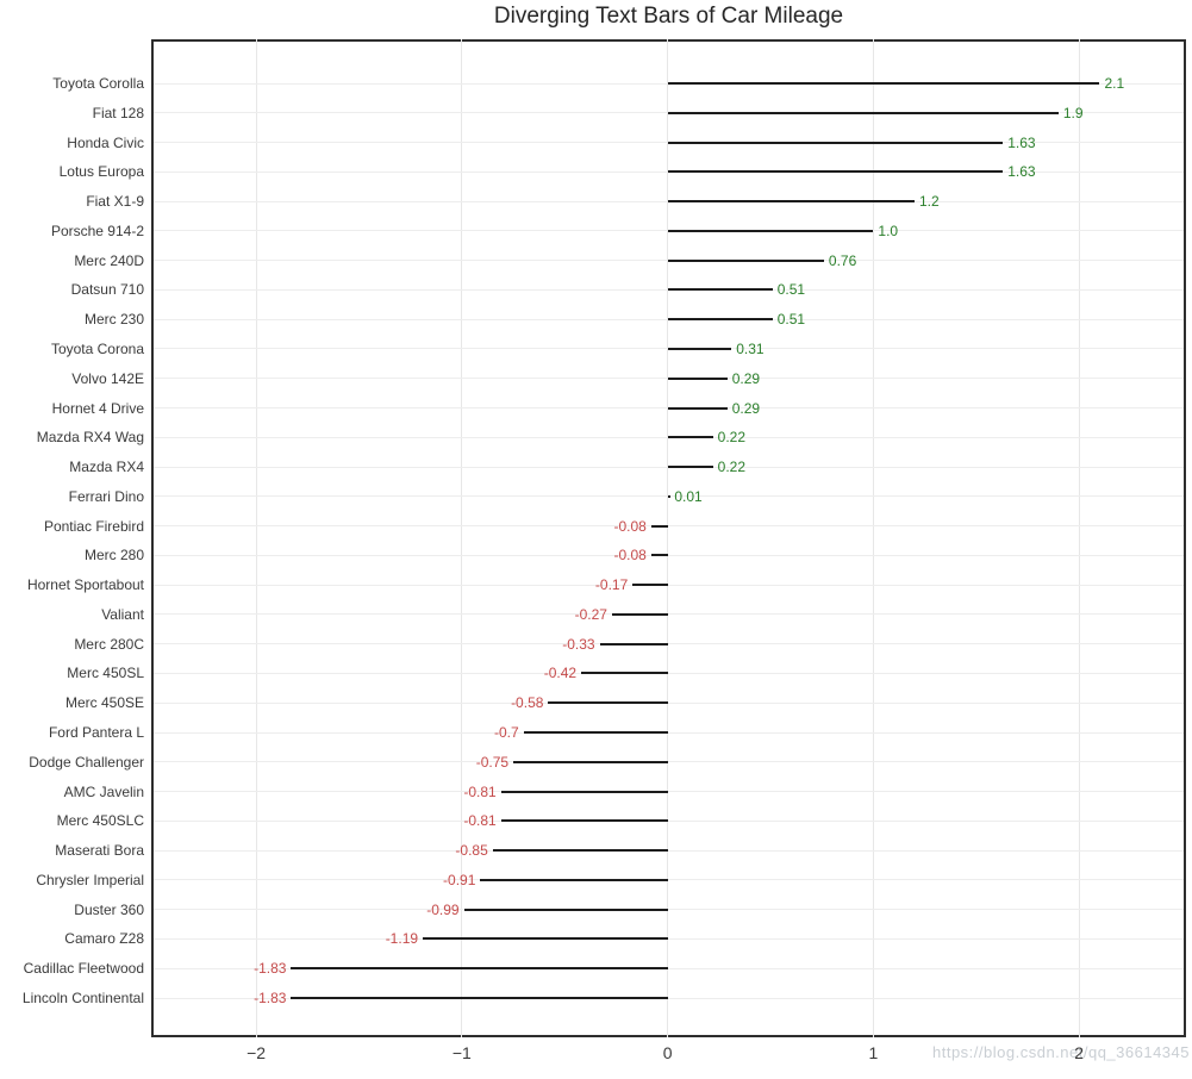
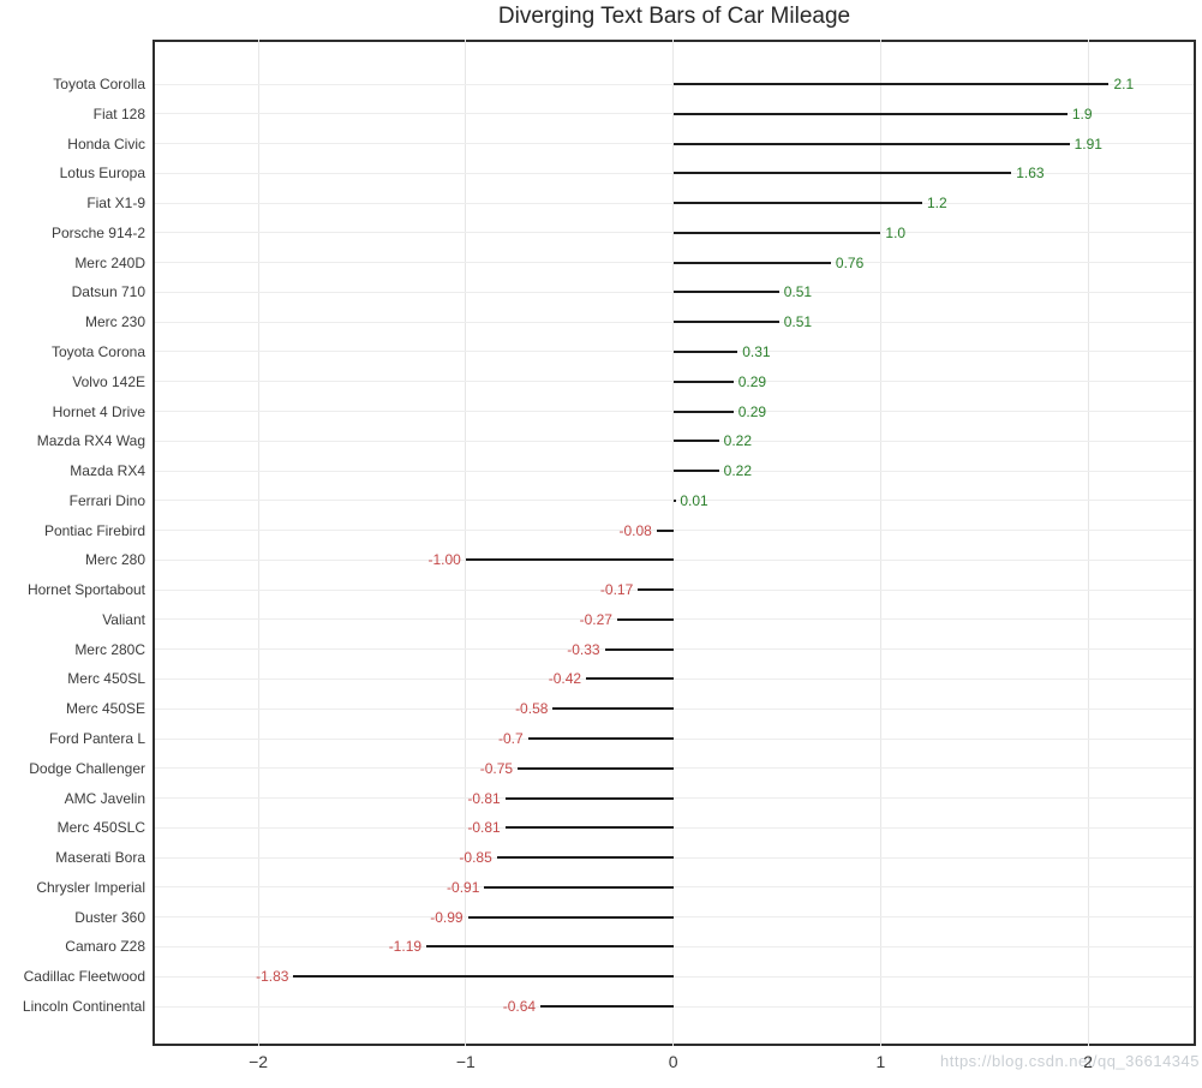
Honda Civic: 1.63 -> 1.91
Merc 280: -0.08 -> -1.00
Lincoln Continental: -1.83 -> -0.64
